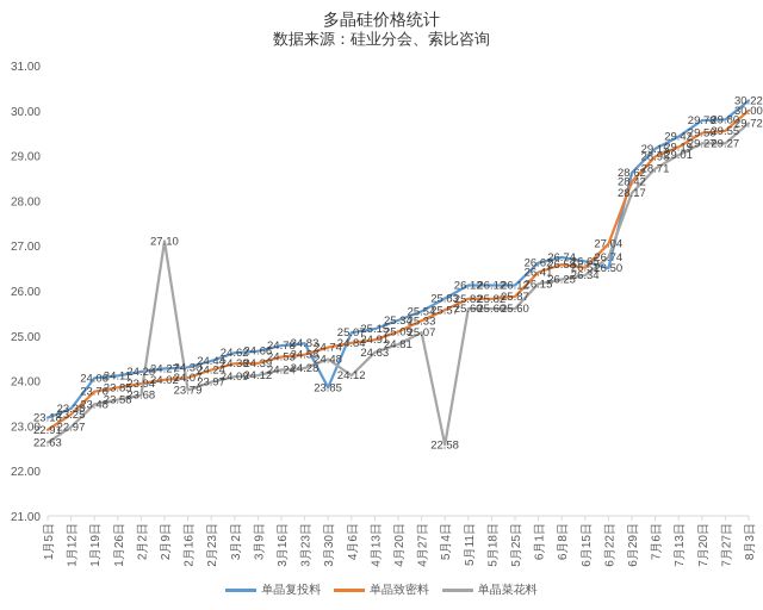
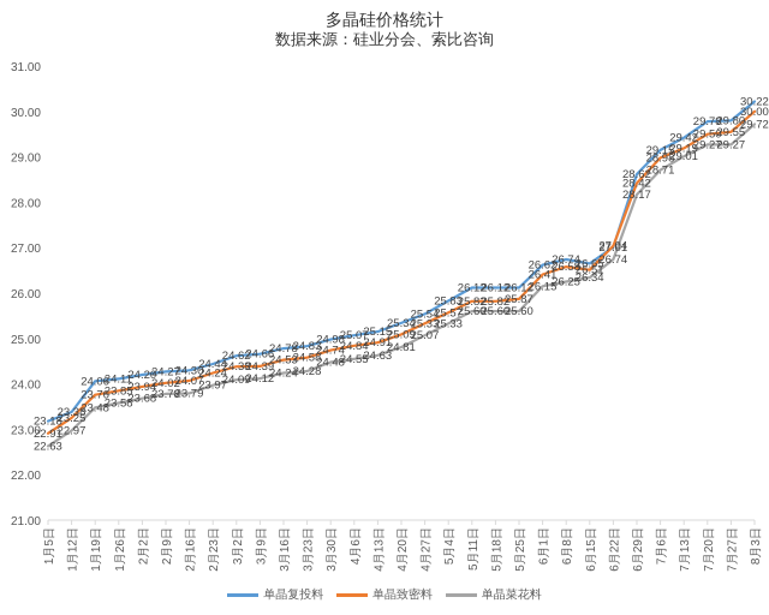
单晶菜花料/2月9日: 27.10 -> 23.78
单晶复投料/3月30日: 23.85 -> 24.98
单晶菜花料/4月6日: 24.12 -> 24.55
单晶菜花料/5月4日: 22.58 -> 25.33
单晶复投料/6月22日: 26.50 -> 27.01
